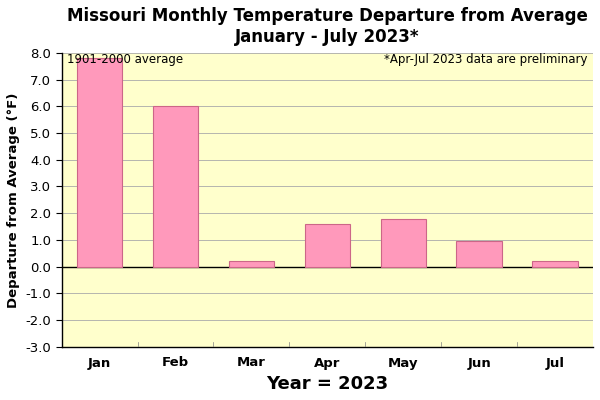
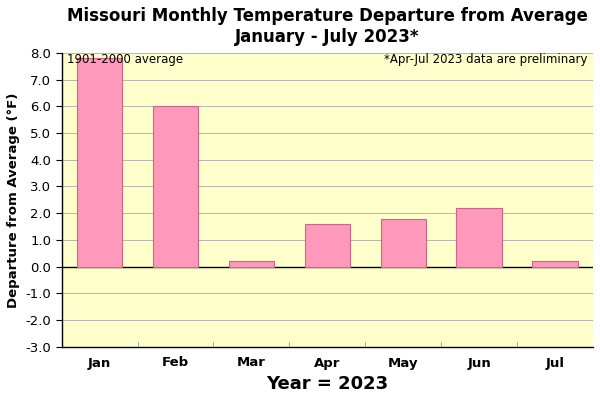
Jun: 0.95 -> 2.20
